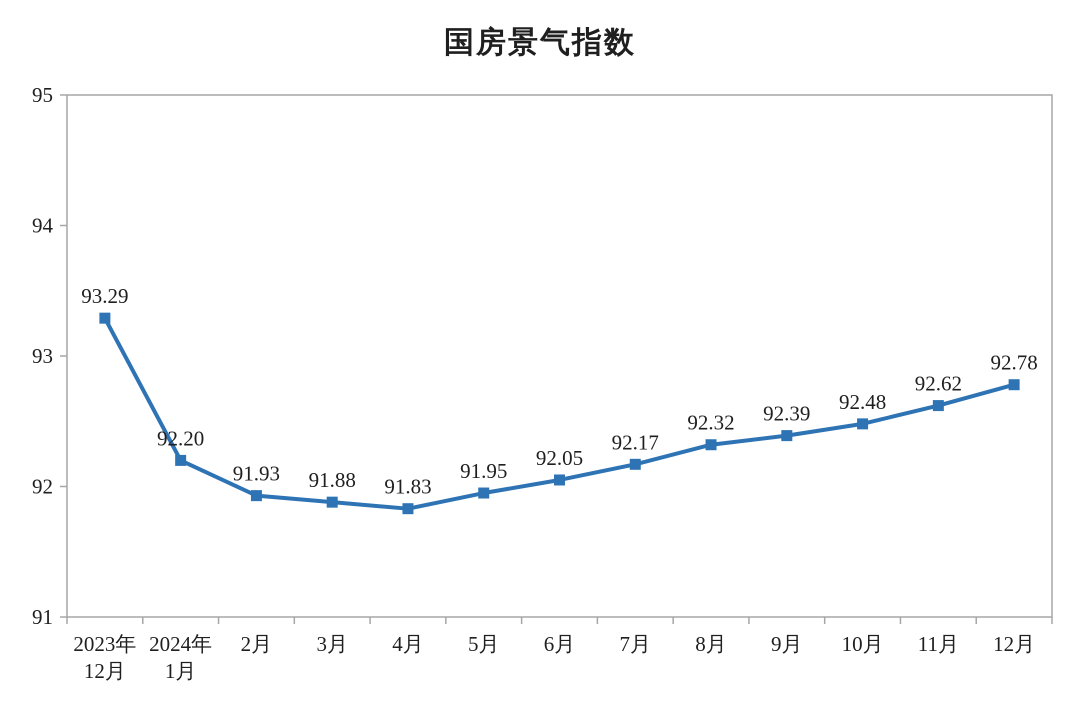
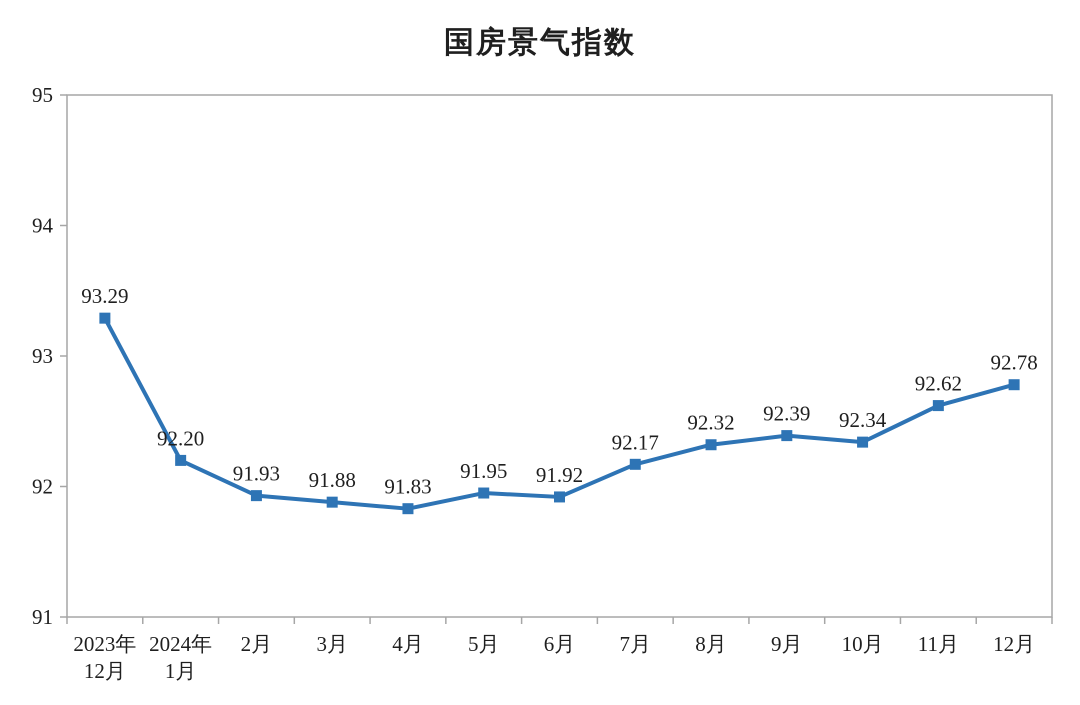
6月: 92.05 -> 91.92
10月: 92.48 -> 92.34
